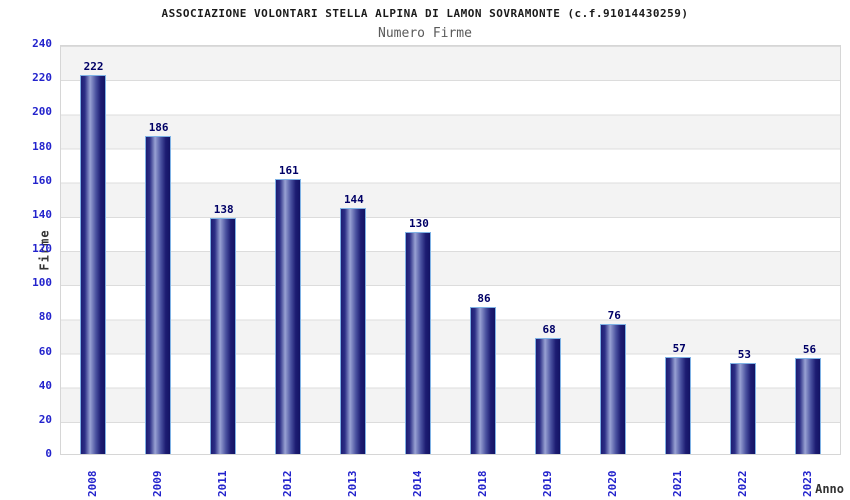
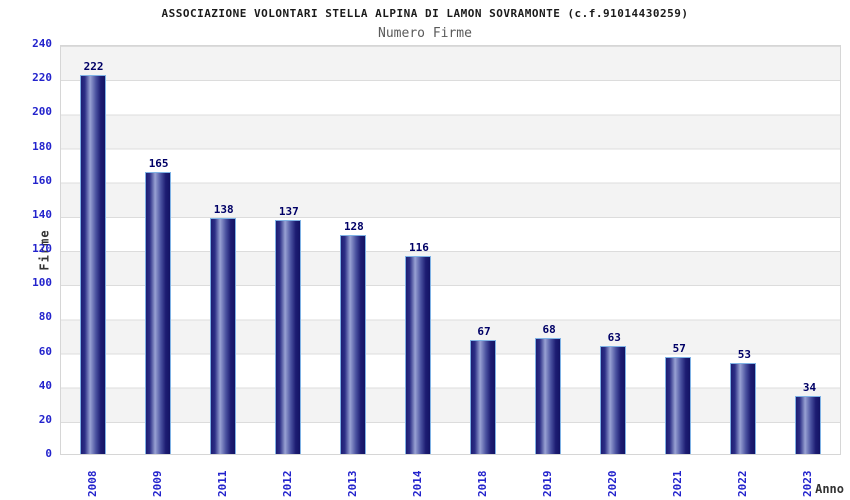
2009: 186 -> 165
2012: 161 -> 137
2013: 144 -> 128
2014: 130 -> 116
2018: 86 -> 67
2020: 76 -> 63
2023: 56 -> 34
